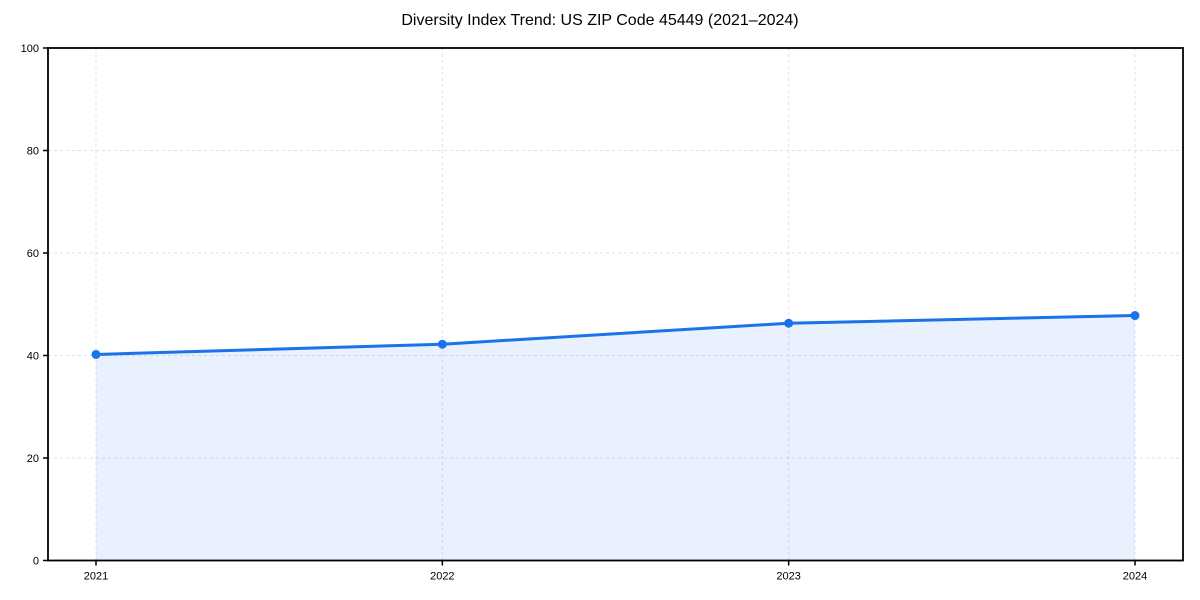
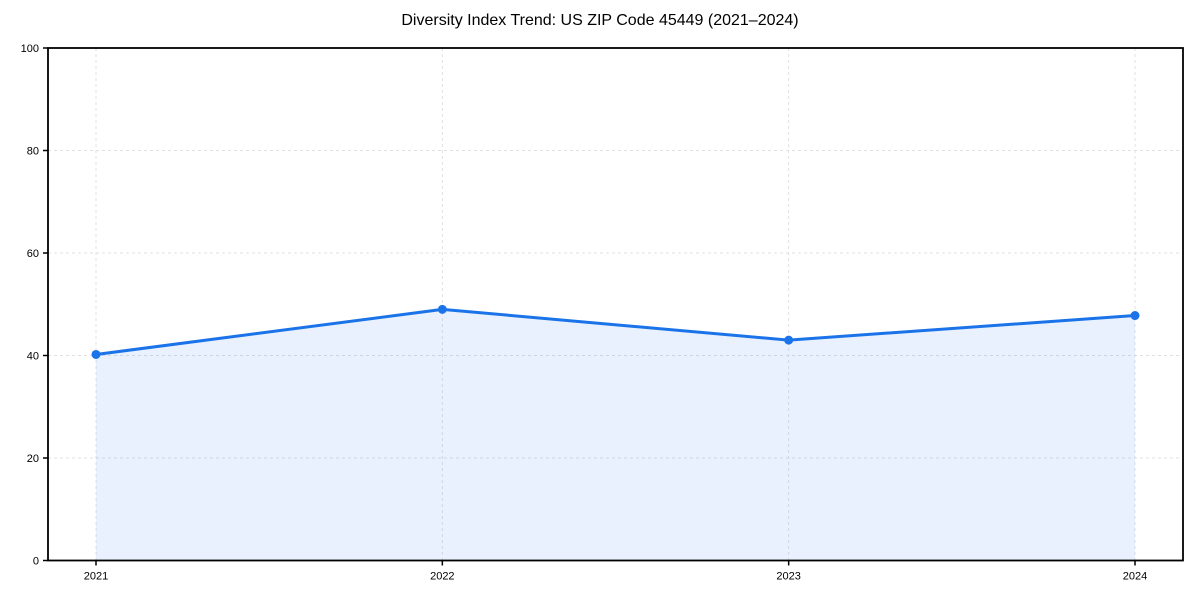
2022: 42 -> 49
2023: 46 -> 43
